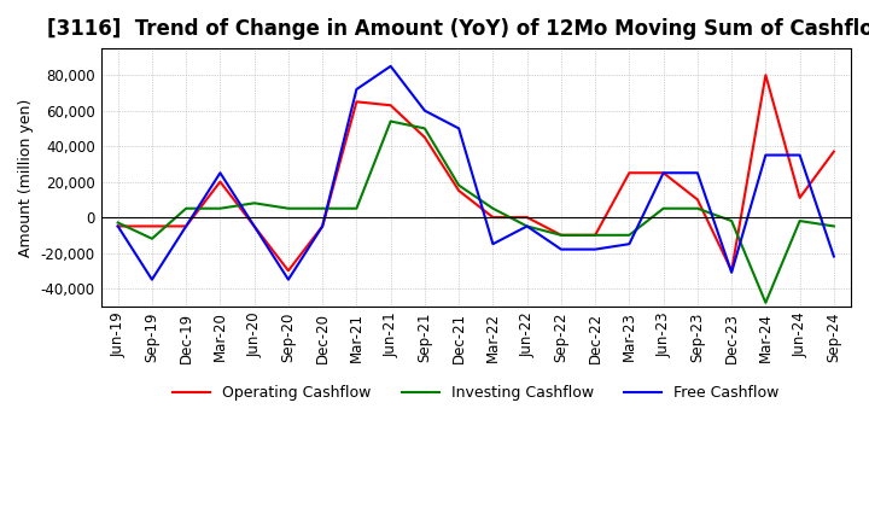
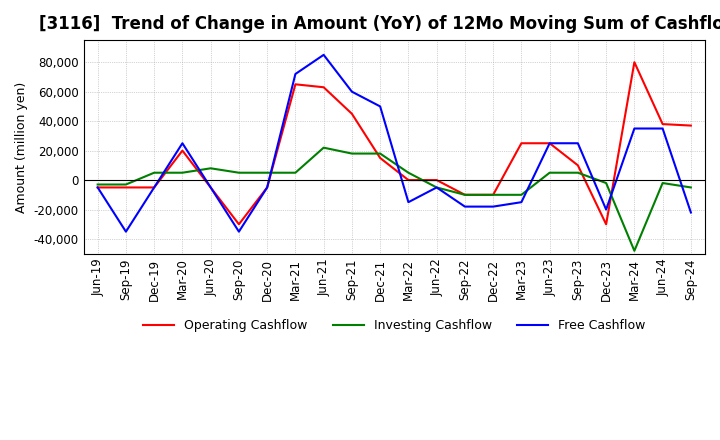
Investing Cashflow/Sep-19: -12,000 -> -3,000
Investing Cashflow/Jun-21: 54,000 -> 22,000
Investing Cashflow/Sep-21: 50,000 -> 18,000
Free Cashflow/Dec-23: -31,000 -> -20,000
Operating Cashflow/Jun-24: 11,000 -> 38,000
